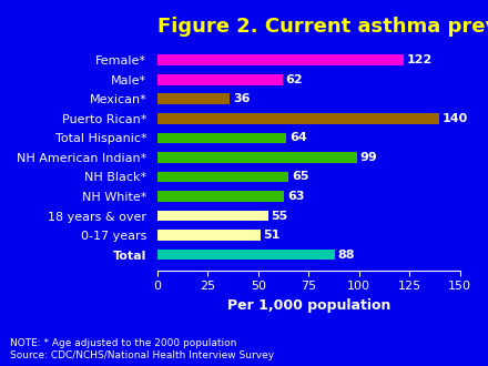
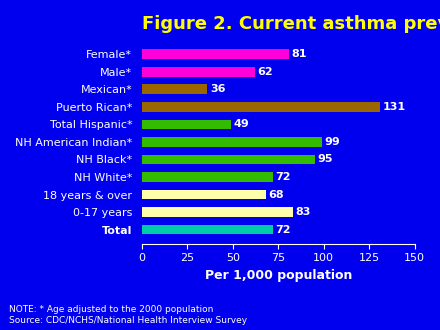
Female*: 122 -> 81
Puerto Rican*: 140 -> 131
Total Hispanic*: 64 -> 49
NH Black*: 65 -> 95
NH White*: 63 -> 72
18 years & over: 55 -> 68
0-17 years: 51 -> 83
Total: 88 -> 72
